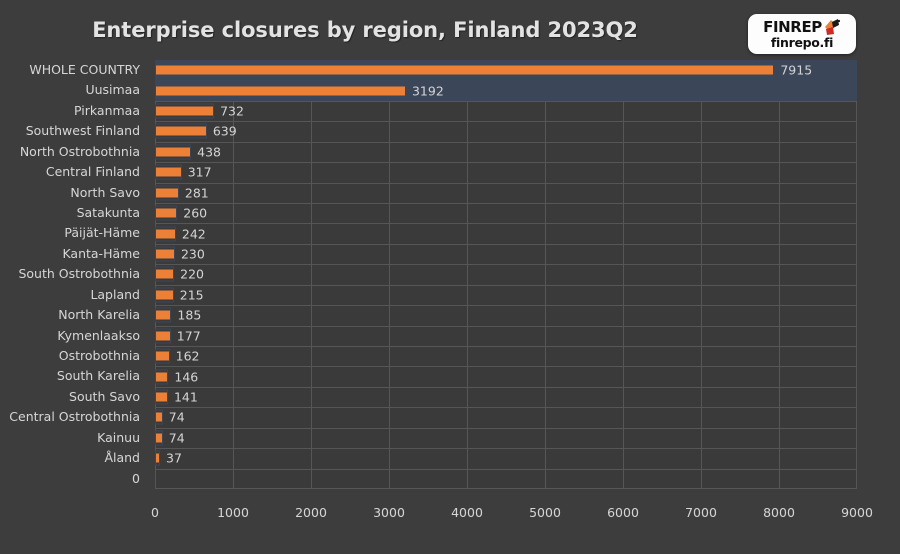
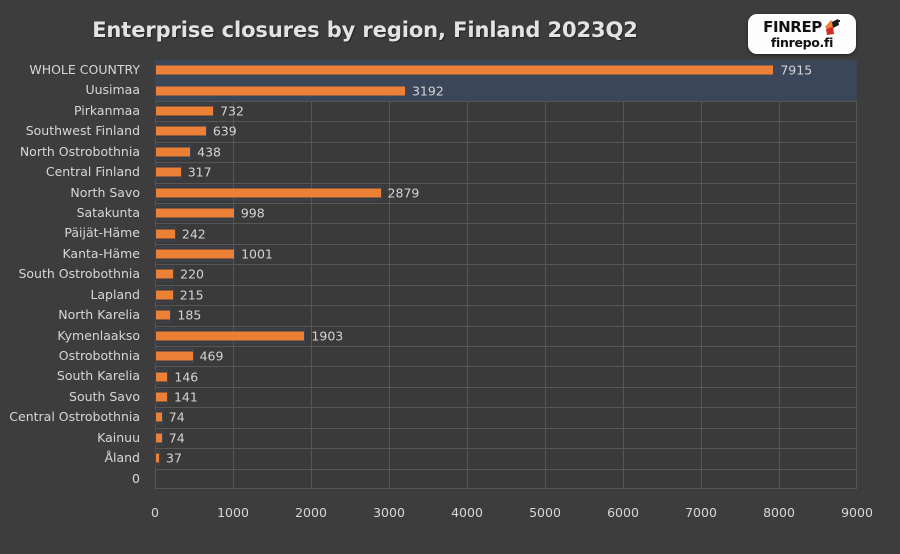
North Savo: 281 -> 2879
Satakunta: 260 -> 998
Kanta-Häme: 230 -> 1001
Kymenlaakso: 177 -> 1903
Ostrobothnia: 162 -> 469
